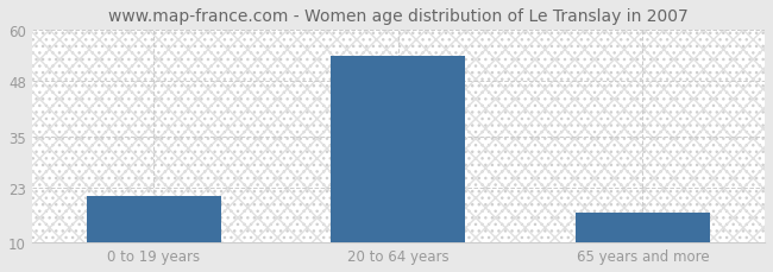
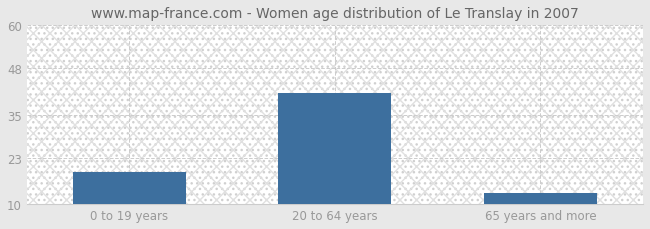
0 to 19 years: 21 -> 19
20 to 64 years: 54 -> 41
65 years and more: 17 -> 13
